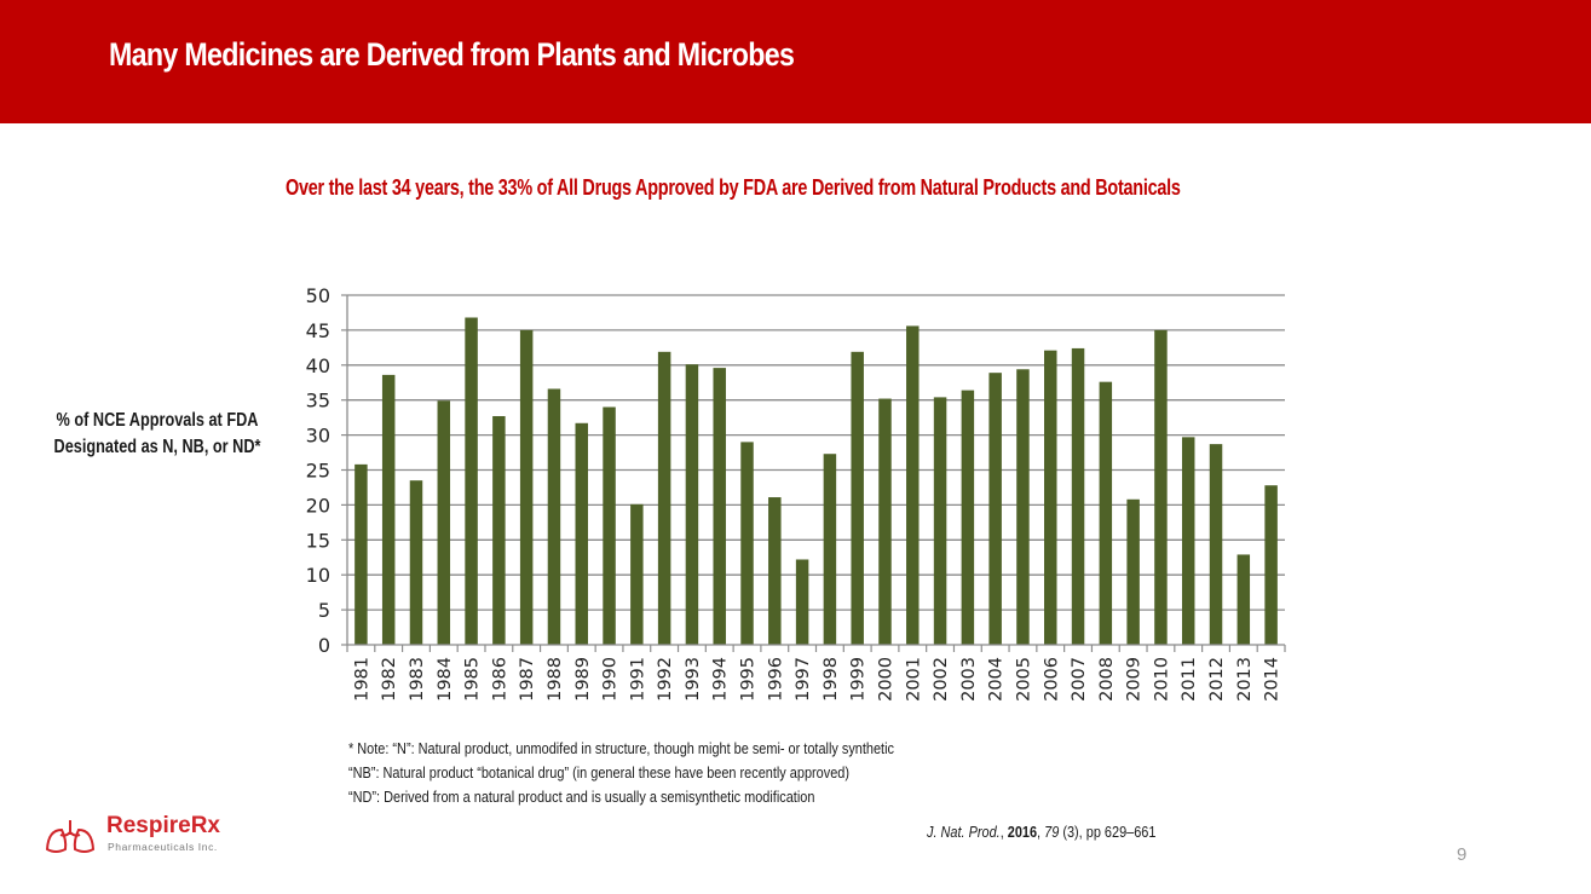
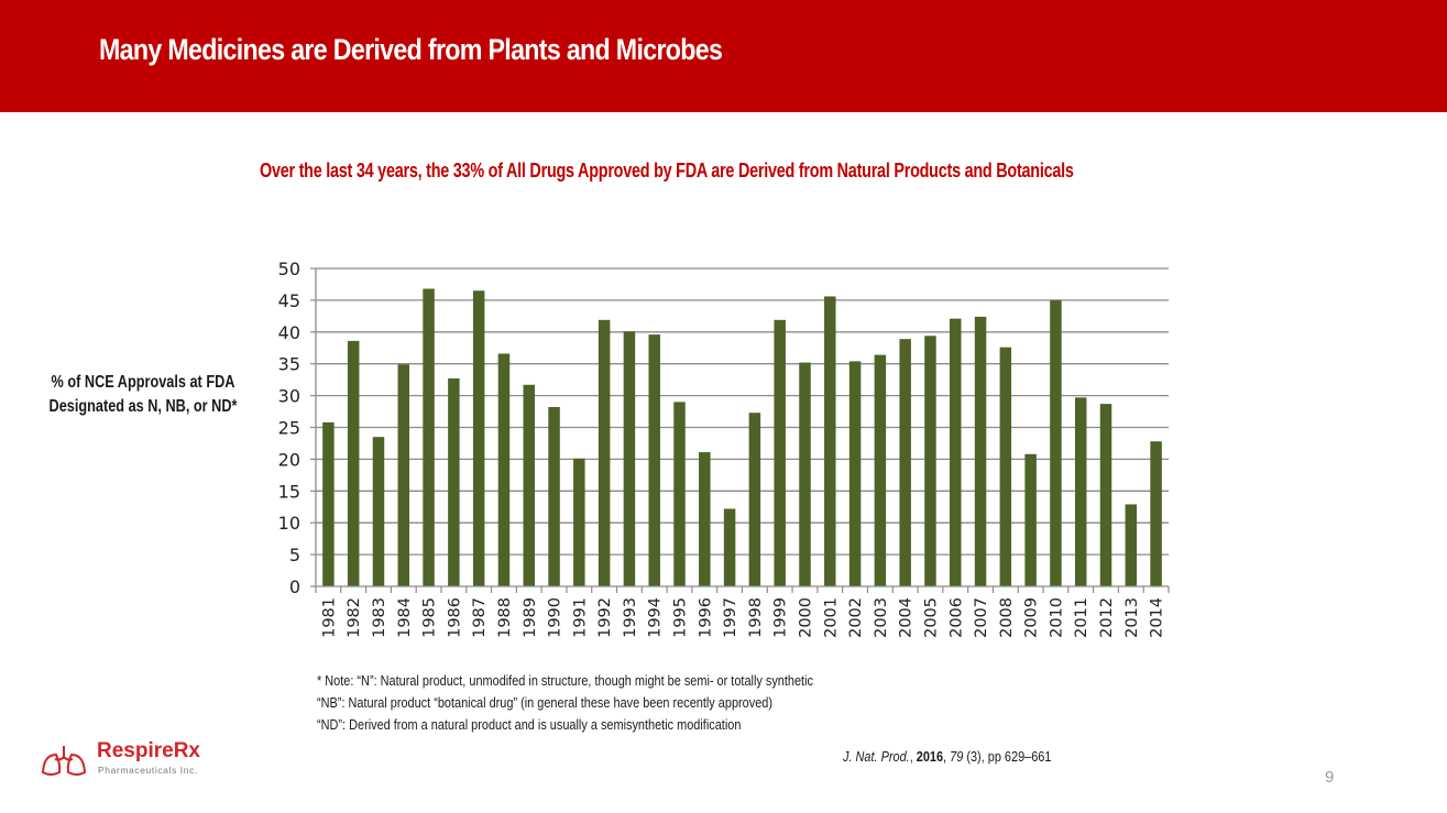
1987: 45 -> 46
1990: 34 -> 28
